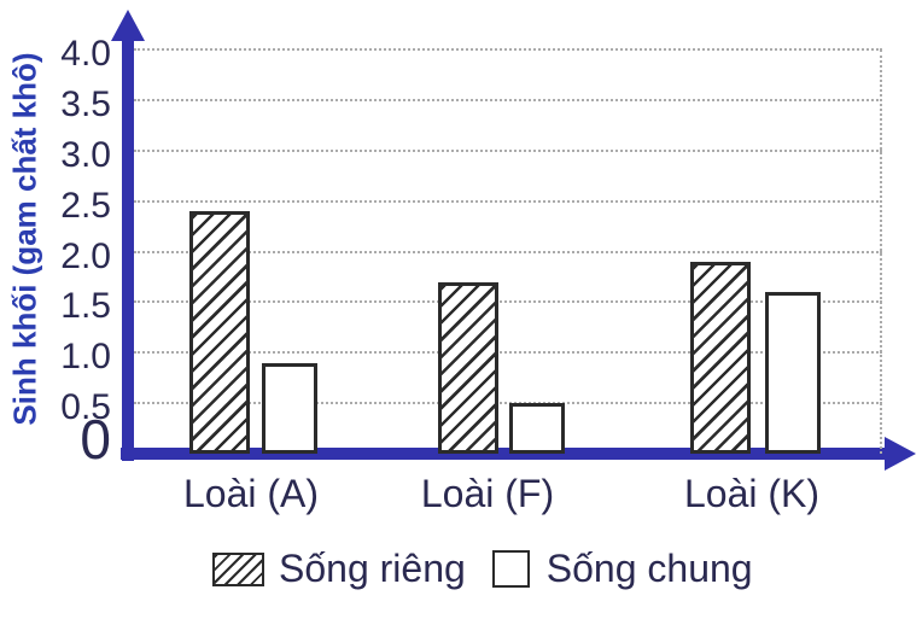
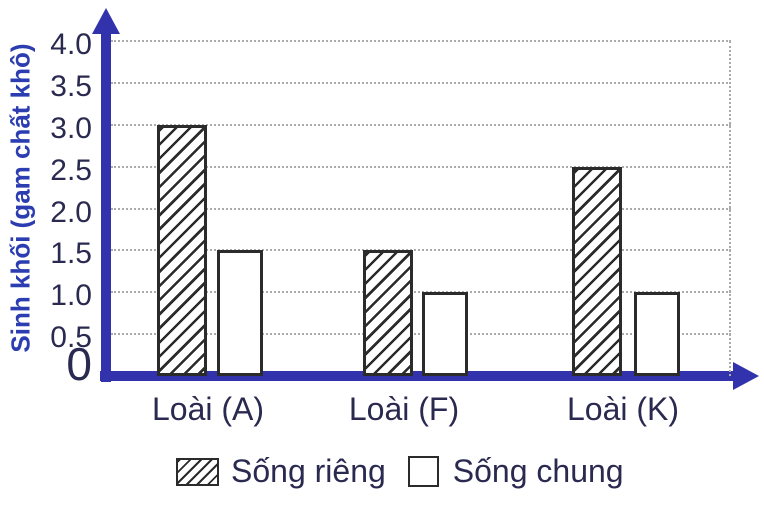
Sống riêng/Loài (A): 2.4 -> 3.0
Sống chung/Loài (A): 0.9 -> 1.5
Sống riêng/Loài (F): 1.7 -> 1.5
Sống chung/Loài (F): 0.5 -> 1.0
Sống riêng/Loài (K): 1.9 -> 2.5
Sống chung/Loài (K): 1.6 -> 1.0
